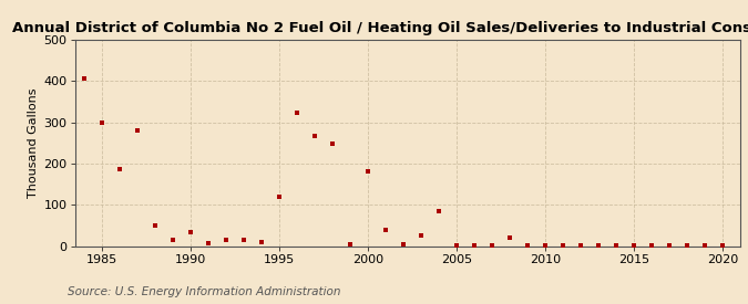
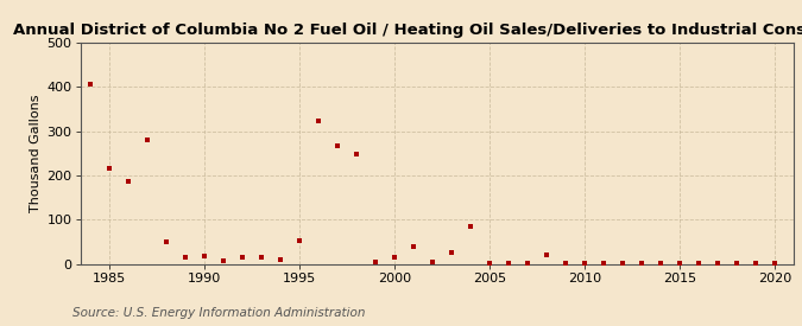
1985: 300 -> 215
1990: 35 -> 18
1995: 120 -> 52
2000: 180 -> 15
